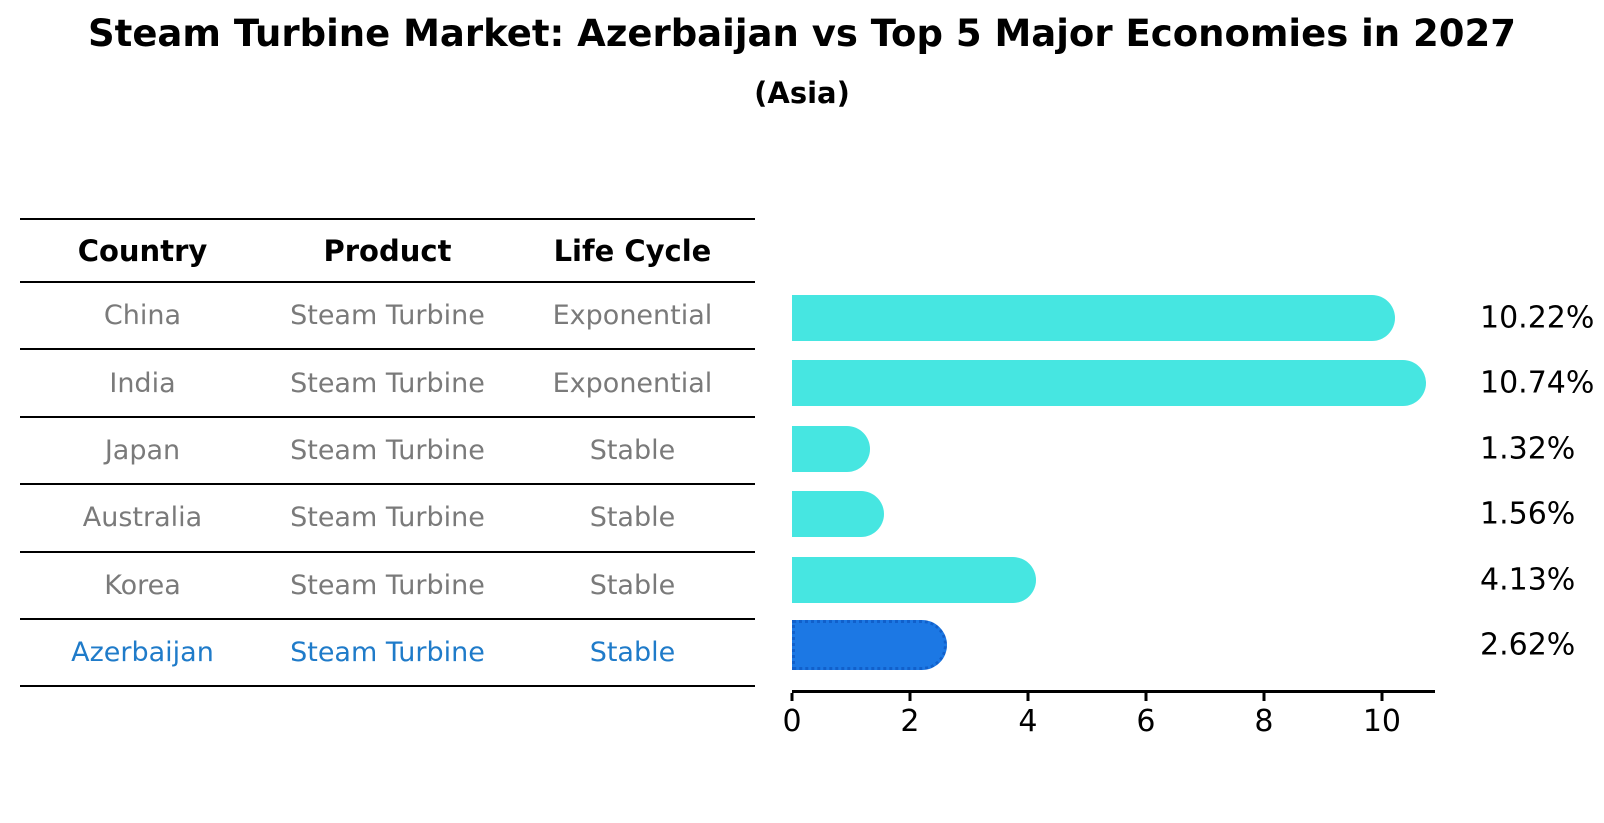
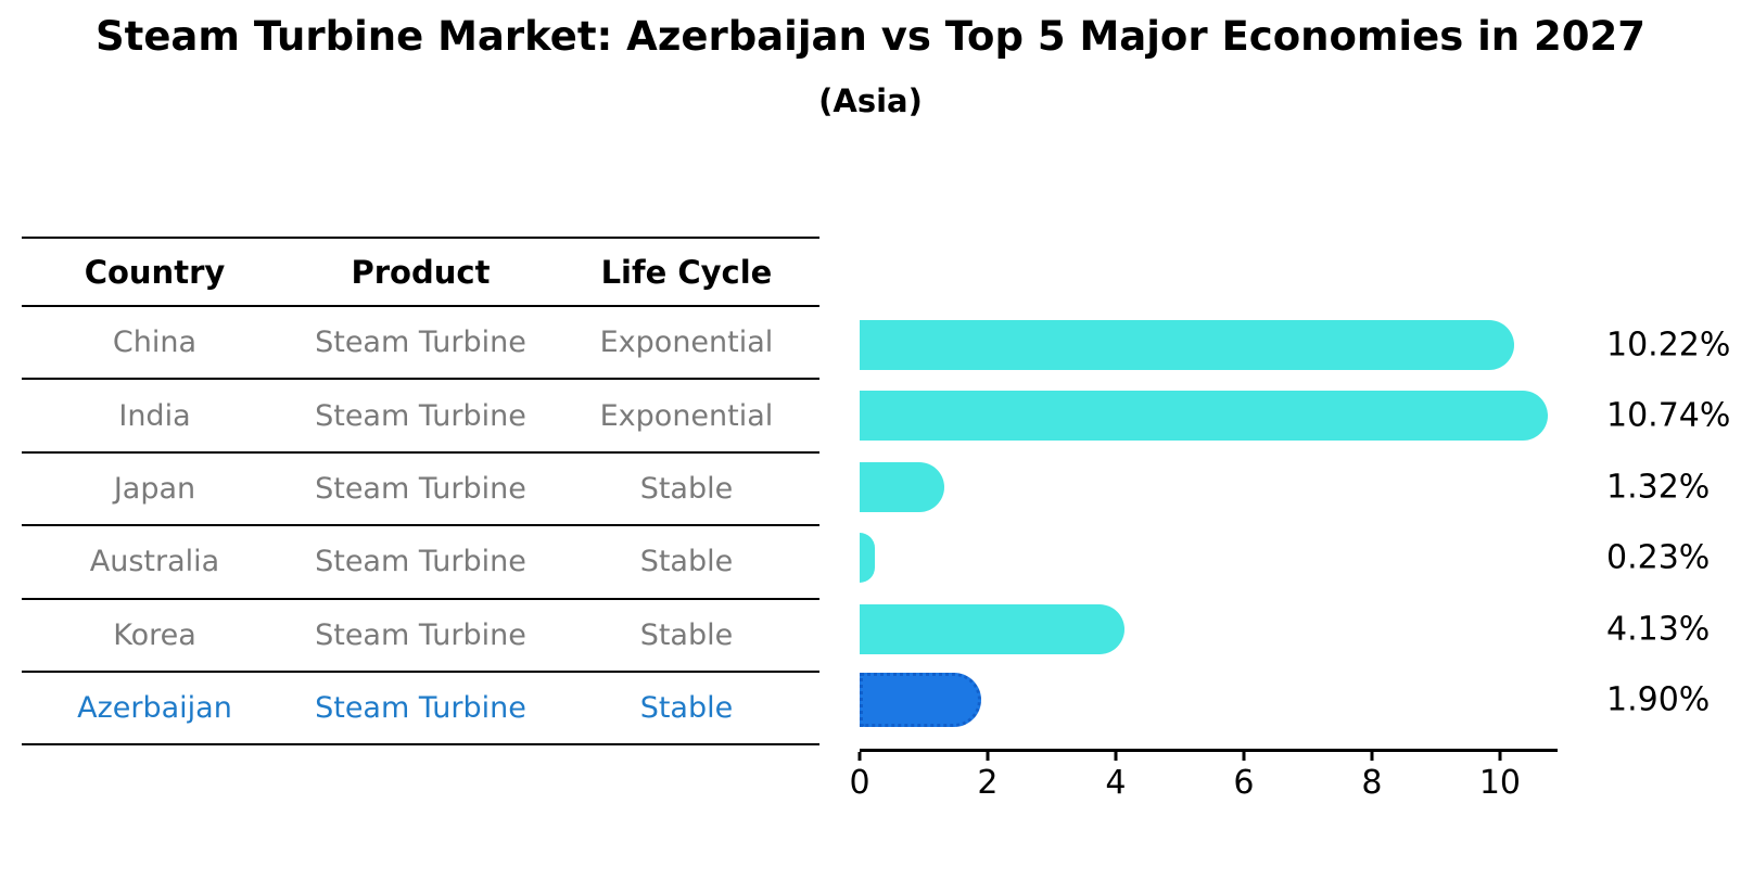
Australia: 1.56% -> 0.23%
Azerbaijan: 2.62% -> 1.90%
